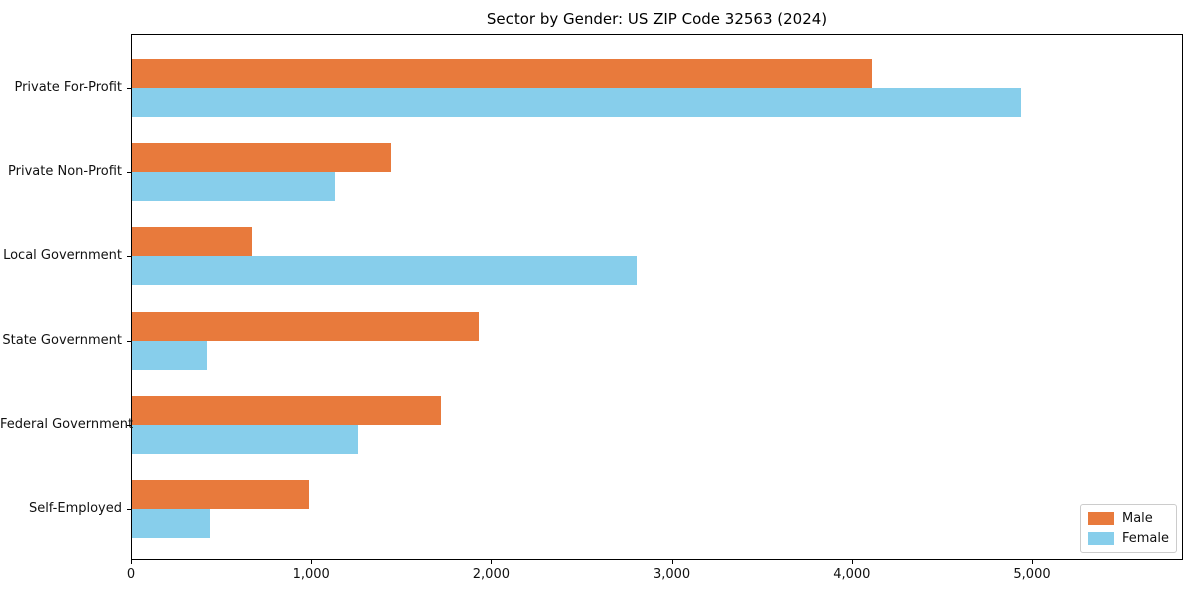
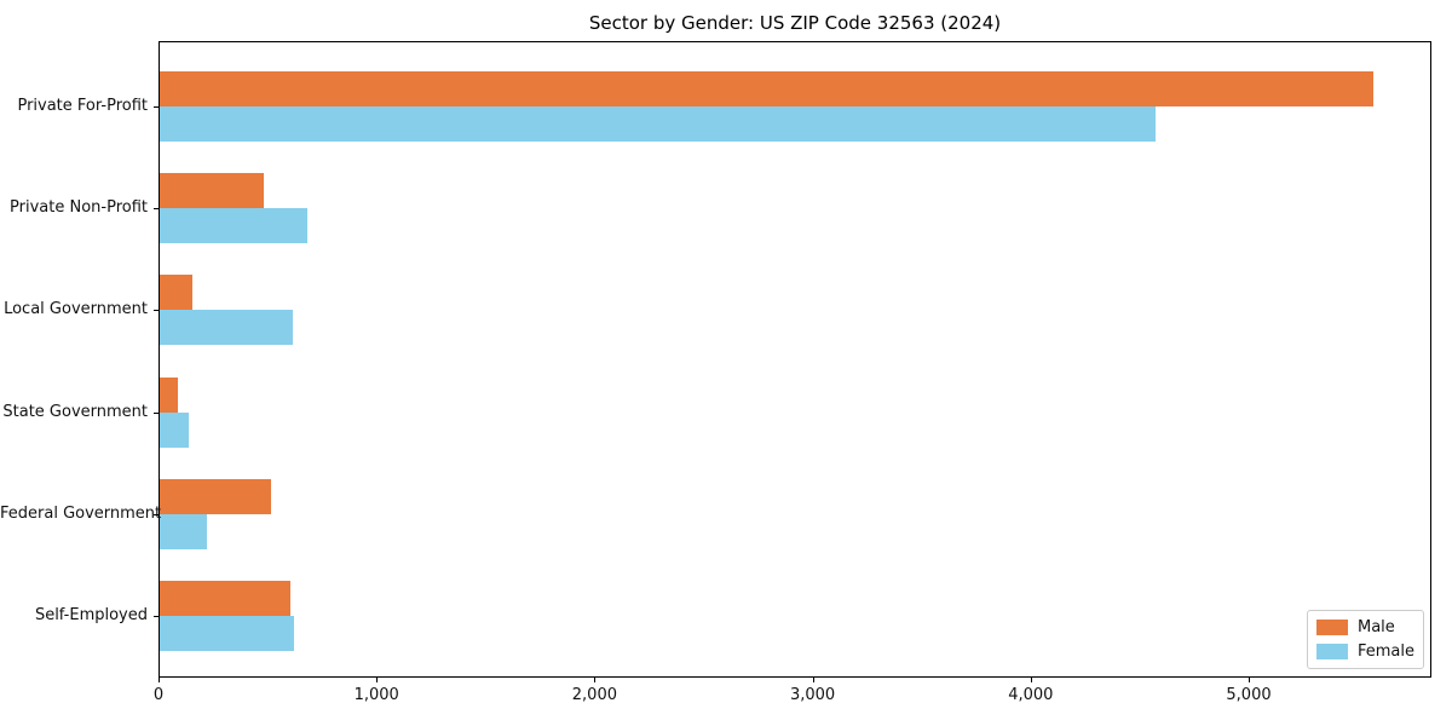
Male/Private For-Profit: 4110 -> 5570
Female/Private For-Profit: 4940 -> 4570
Male/Private Non-Profit: 1440 -> 480
Female/Private Non-Profit: 1130 -> 680
Male/Local Government: 670 -> 160
Female/Local Government: 2810 -> 620
Male/State Government: 1930 -> 90
Female/State Government: 420 -> 140
Male/Federal Government: 1720 -> 520
Female/Federal Government: 1260 -> 220
Male/Self-Employed: 990 -> 600
Female/Self-Employed: 440 -> 620
